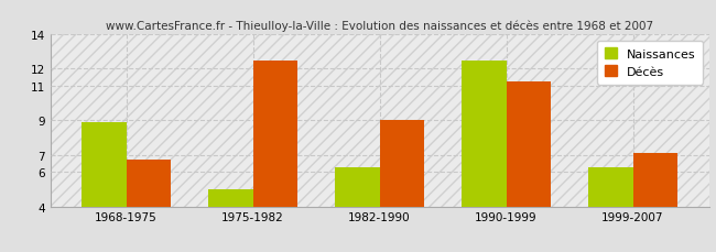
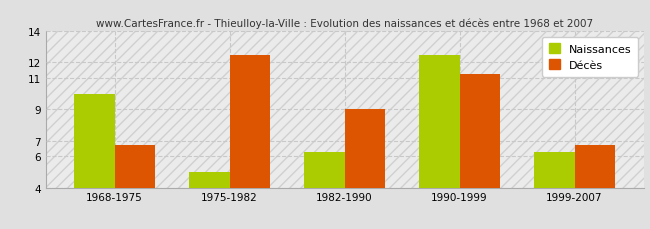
Naissances/1968-1975: 8.9 -> 10.0
Décès/1999-2007: 7.1 -> 6.8
